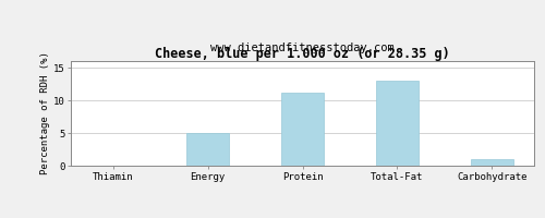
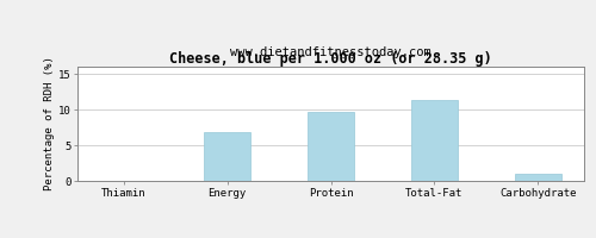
Energy: 5.0 -> 6.8
Protein: 11.2 -> 9.6
Total-Fat: 13.0 -> 11.4
